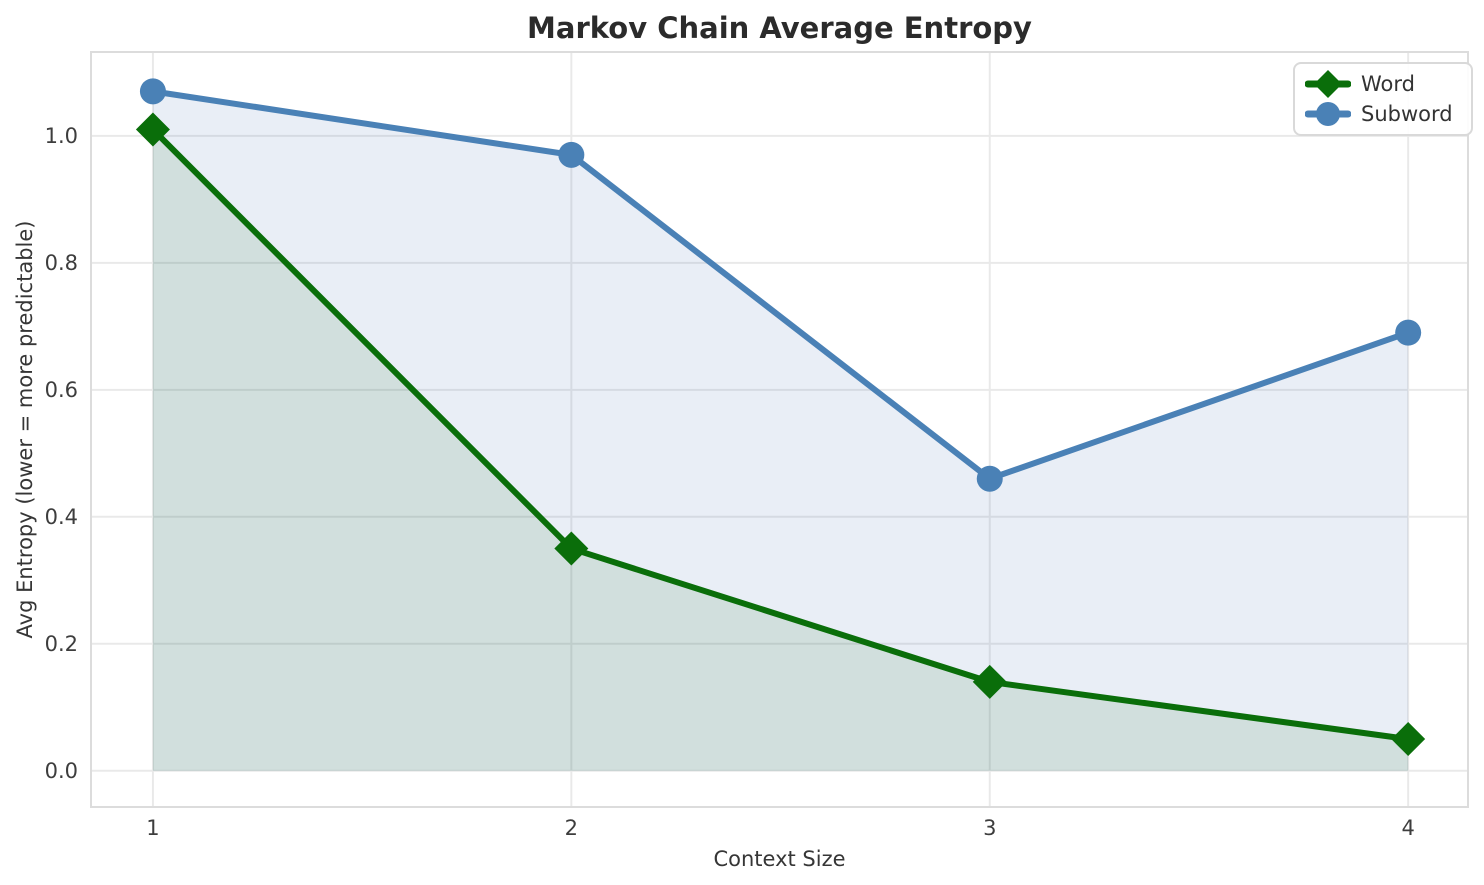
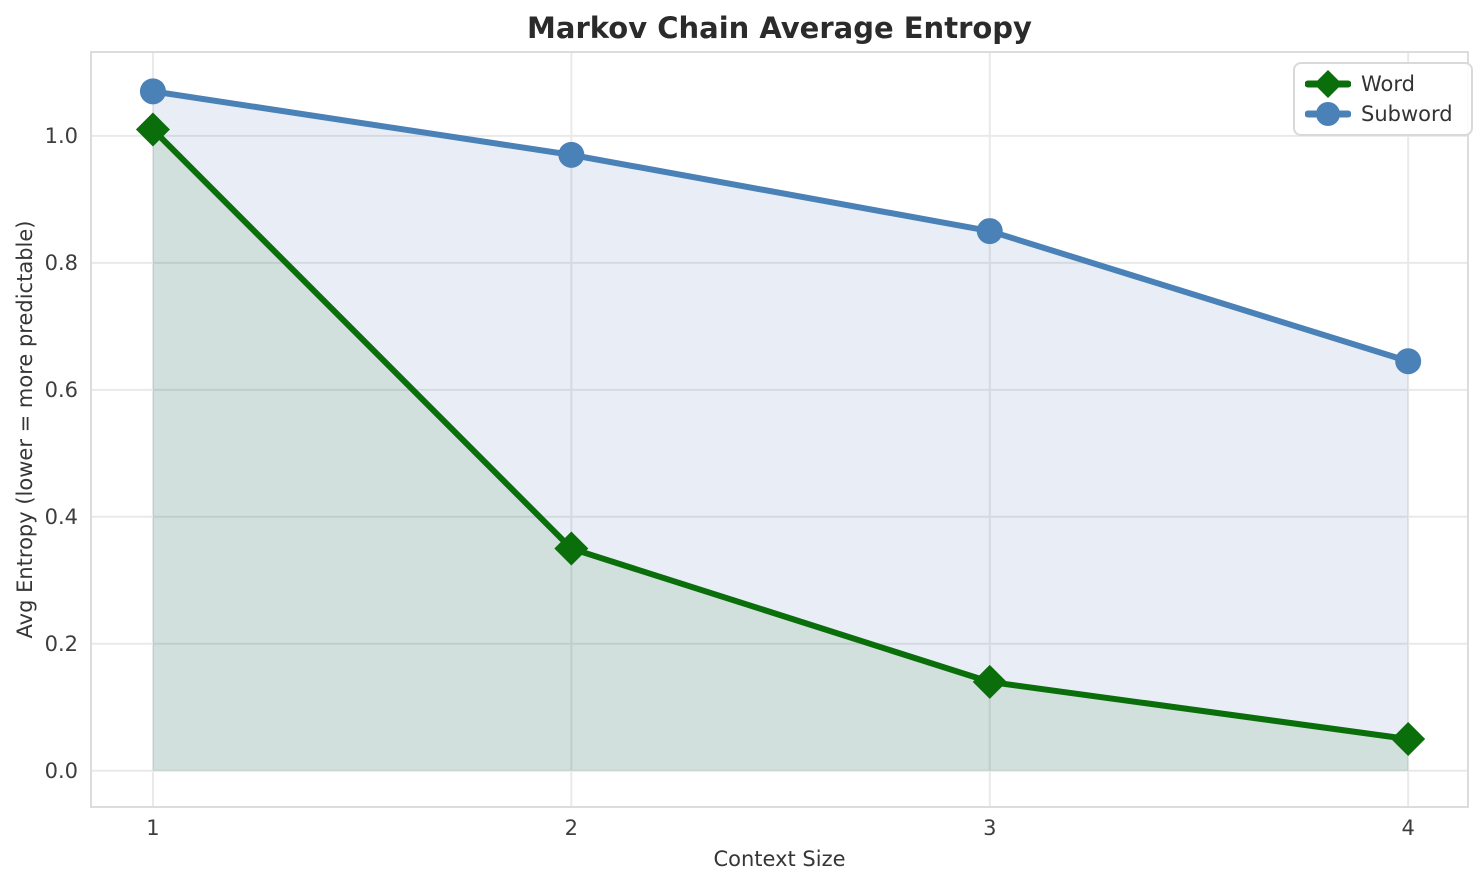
Subword/3: 0.46 -> 0.85
Subword/4: 0.69 -> 0.65
